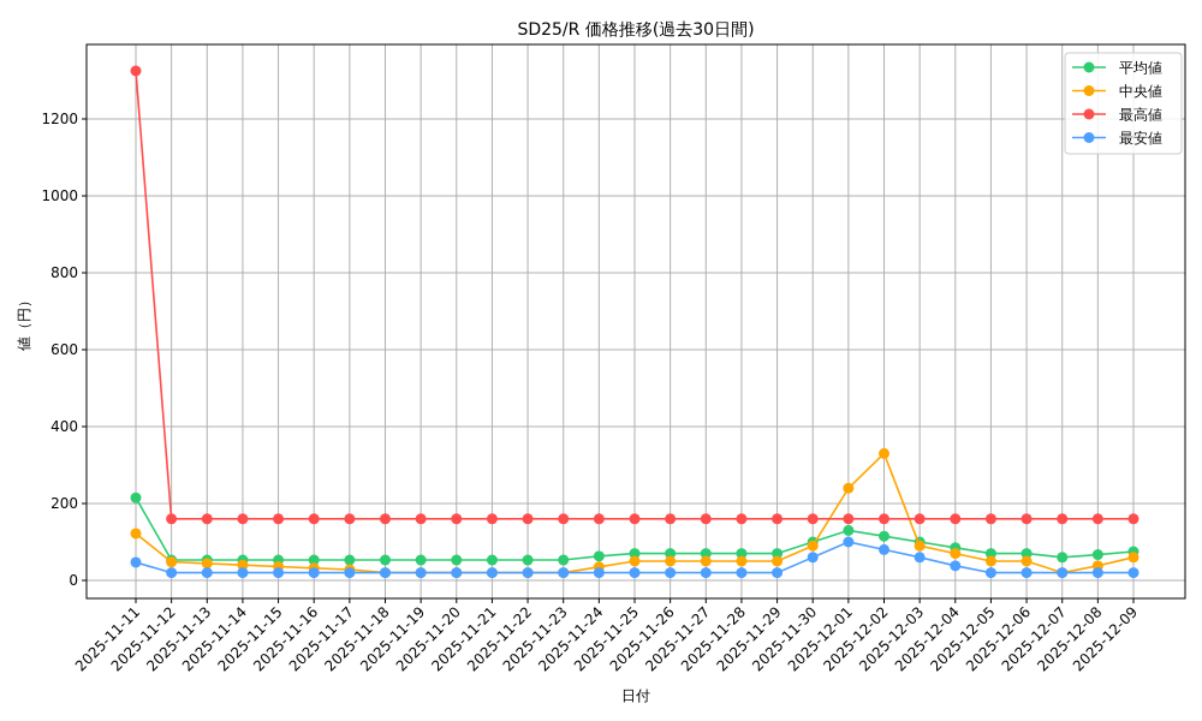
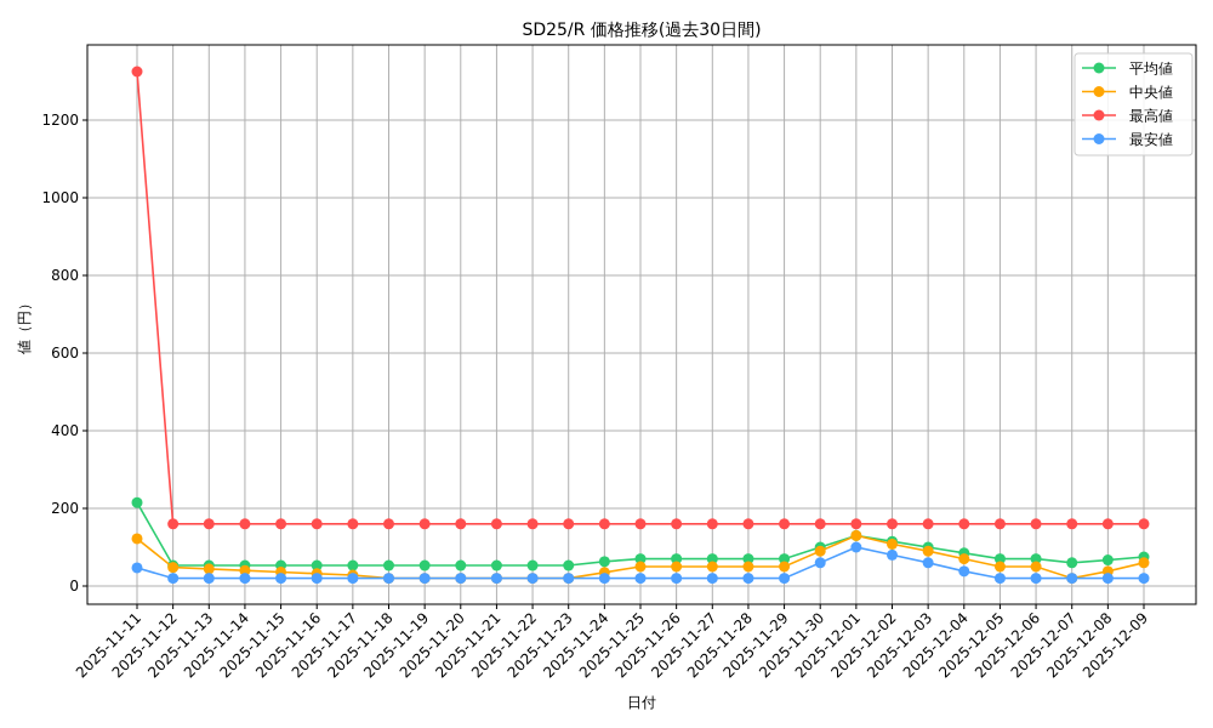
中央値/2025-12-01: 240 -> 130
中央値/2025-12-02: 330 -> 110
